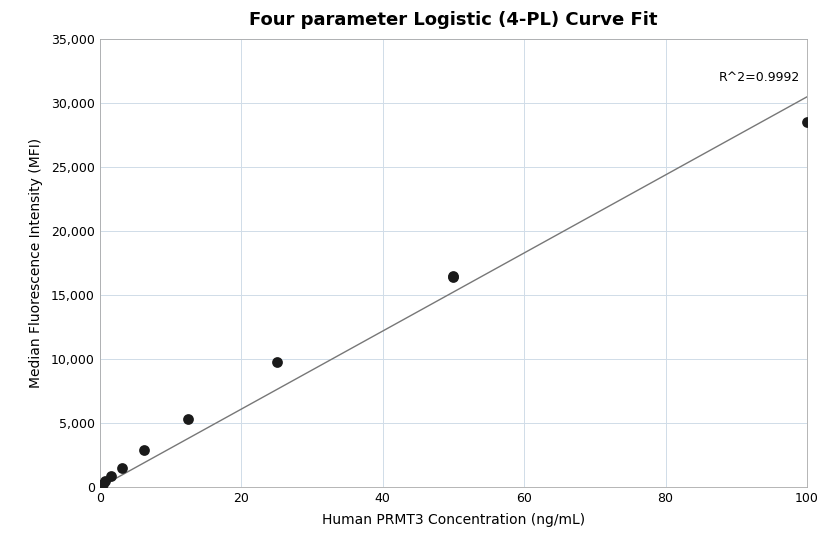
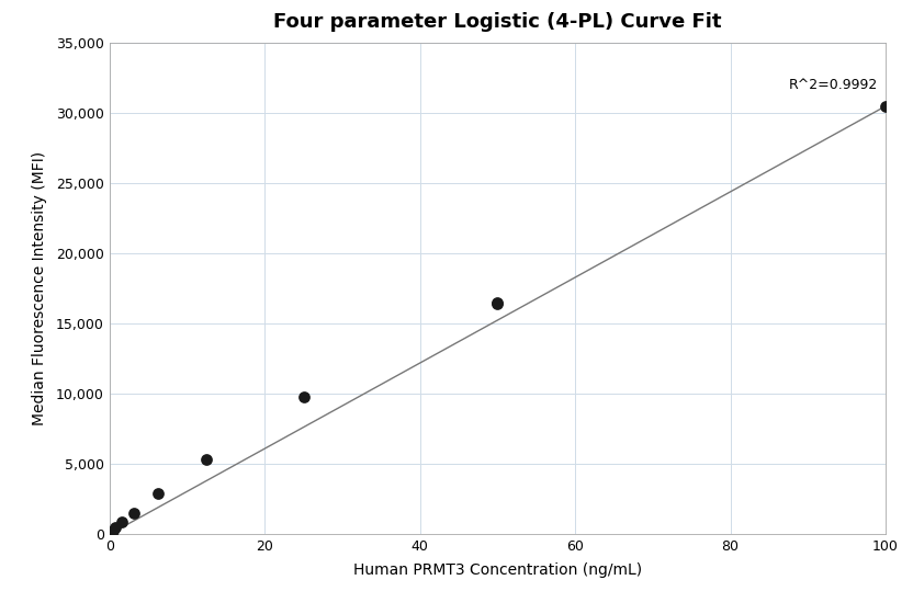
100: 28,500 -> 30,500
